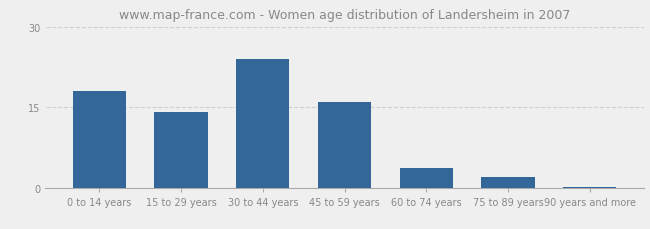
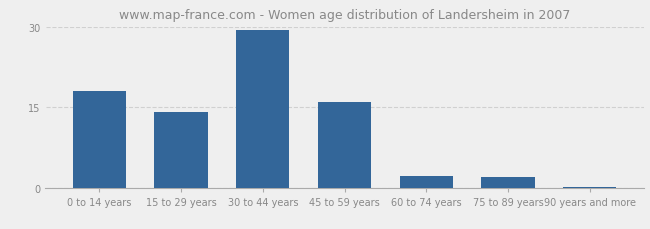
30 to 44 years: 24.0 -> 29.3
60 to 74 years: 3.6 -> 2.2
